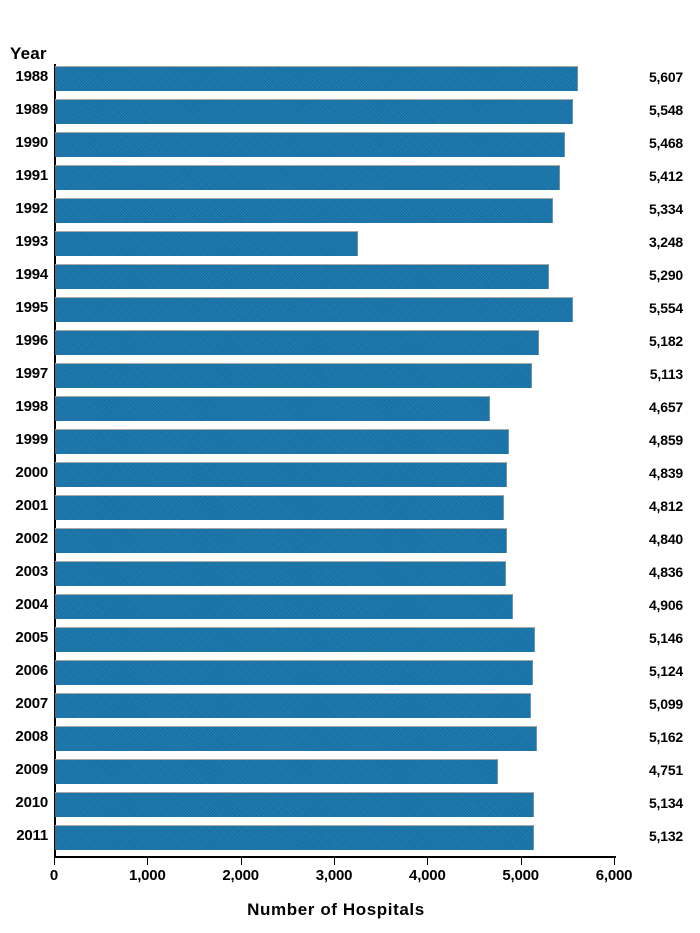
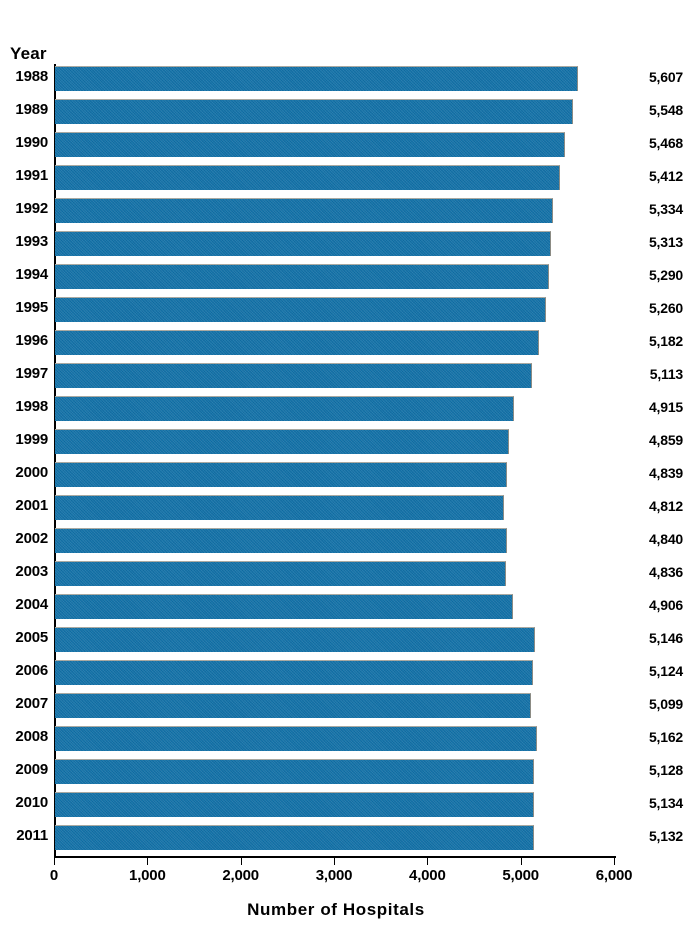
1993: 3,248 -> 5,313
1995: 5,554 -> 5,260
1998: 4,657 -> 4,915
2009: 4,751 -> 5,128
